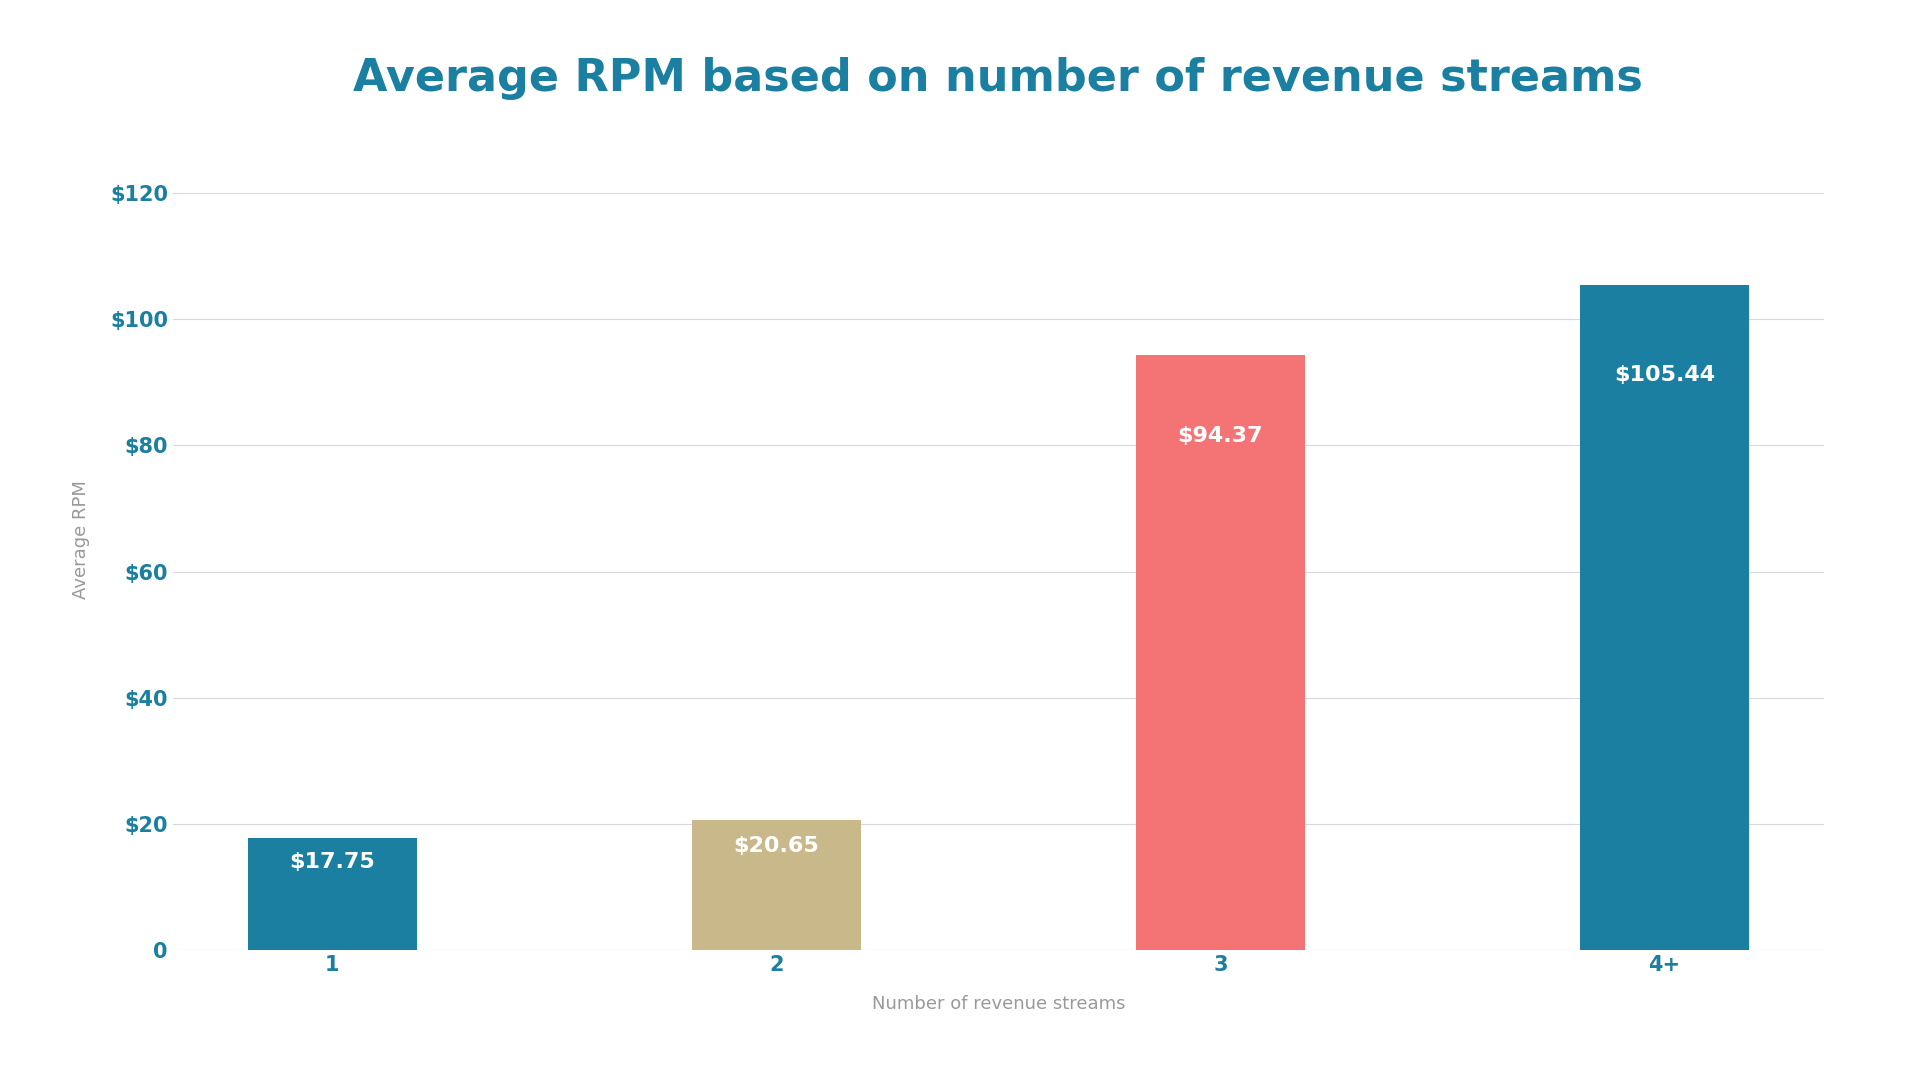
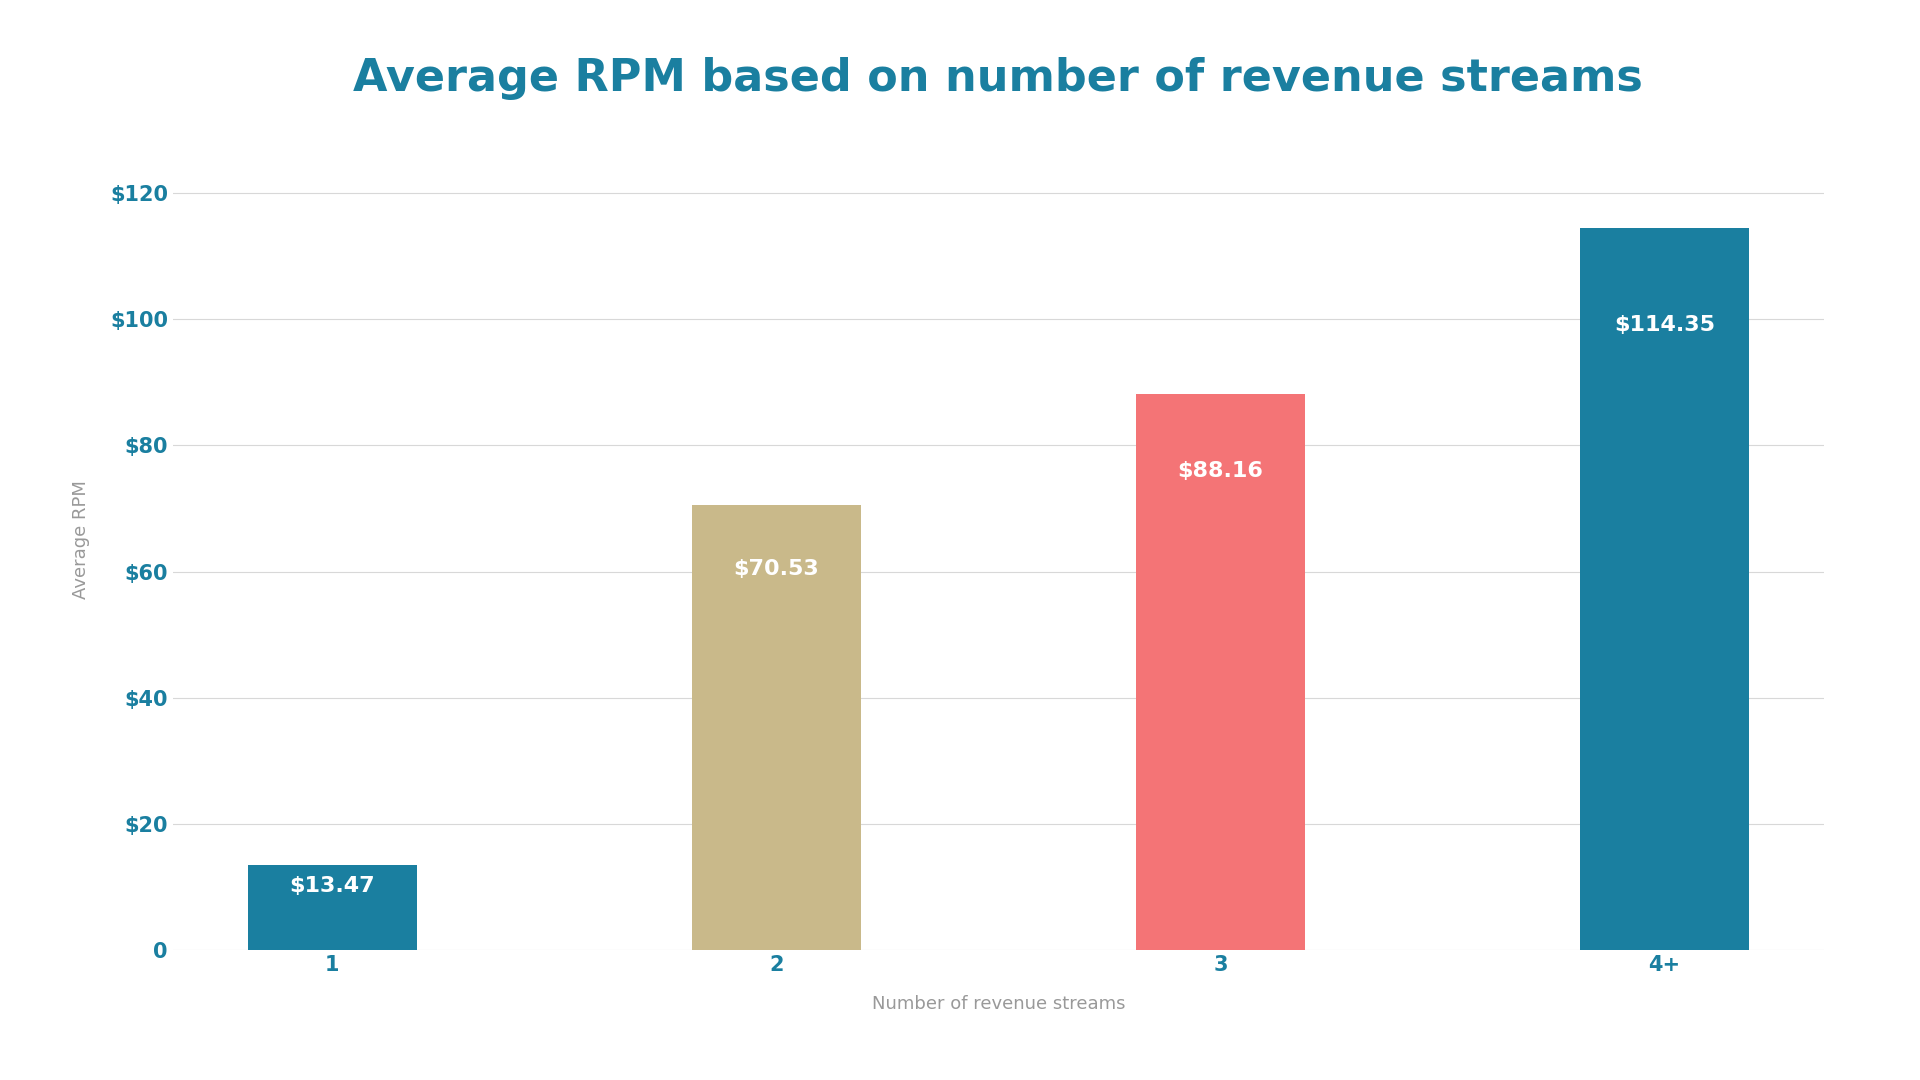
1: $17.75 -> $13.47
2: $20.65 -> $70.53
3: $94.37 -> $88.16
4+: $105.44 -> $114.35
